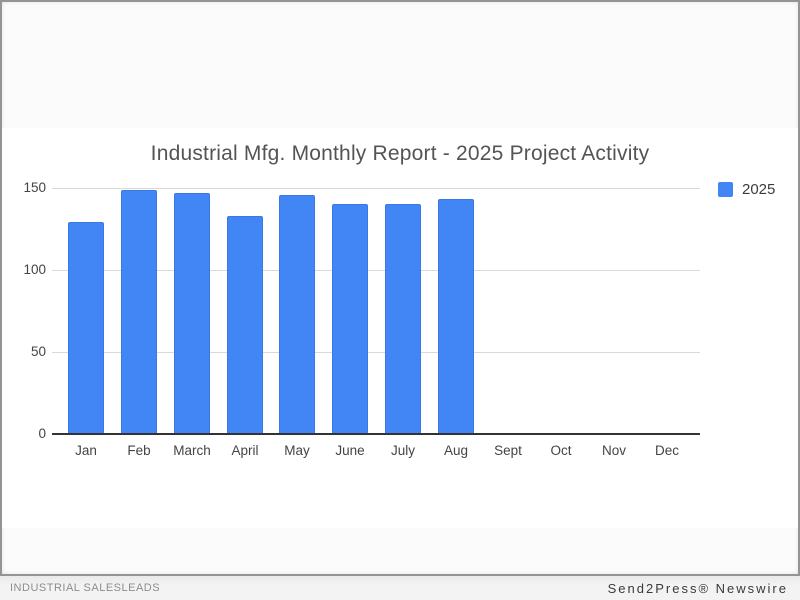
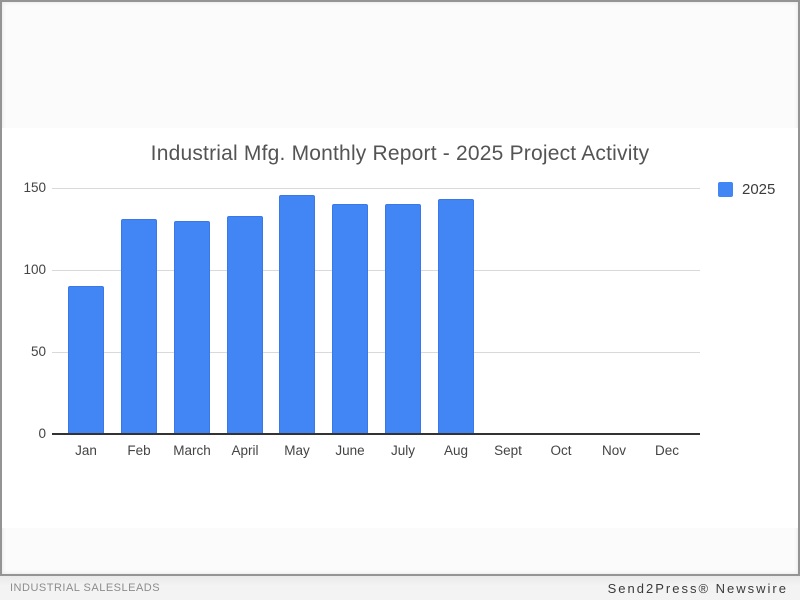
Jan: 129 -> 90
Feb: 149 -> 131
March: 147 -> 130
